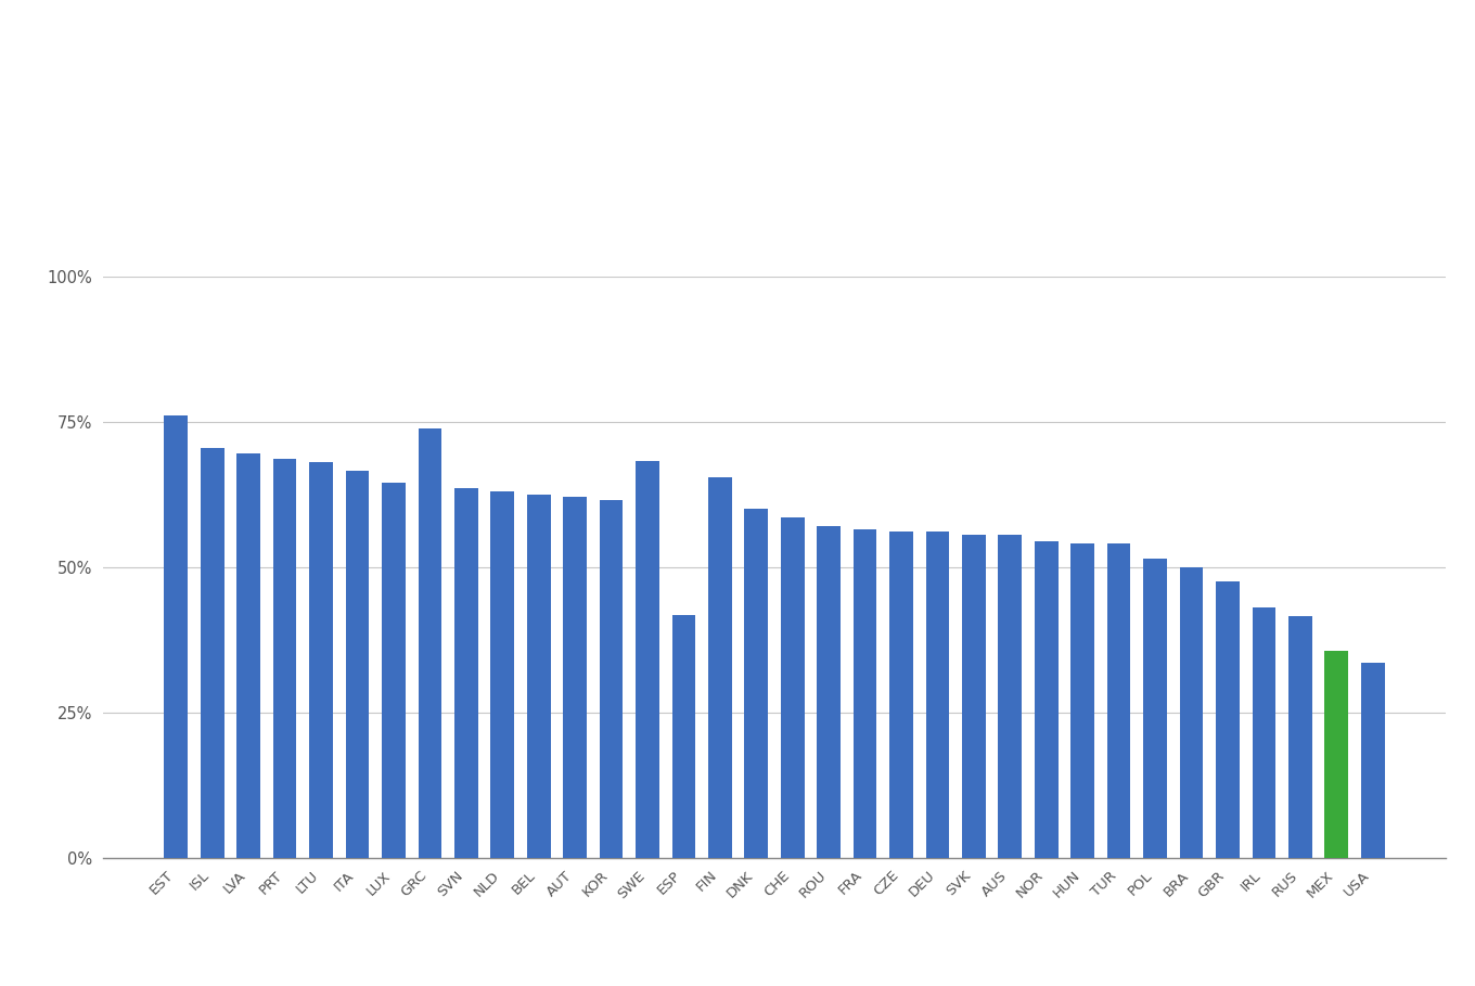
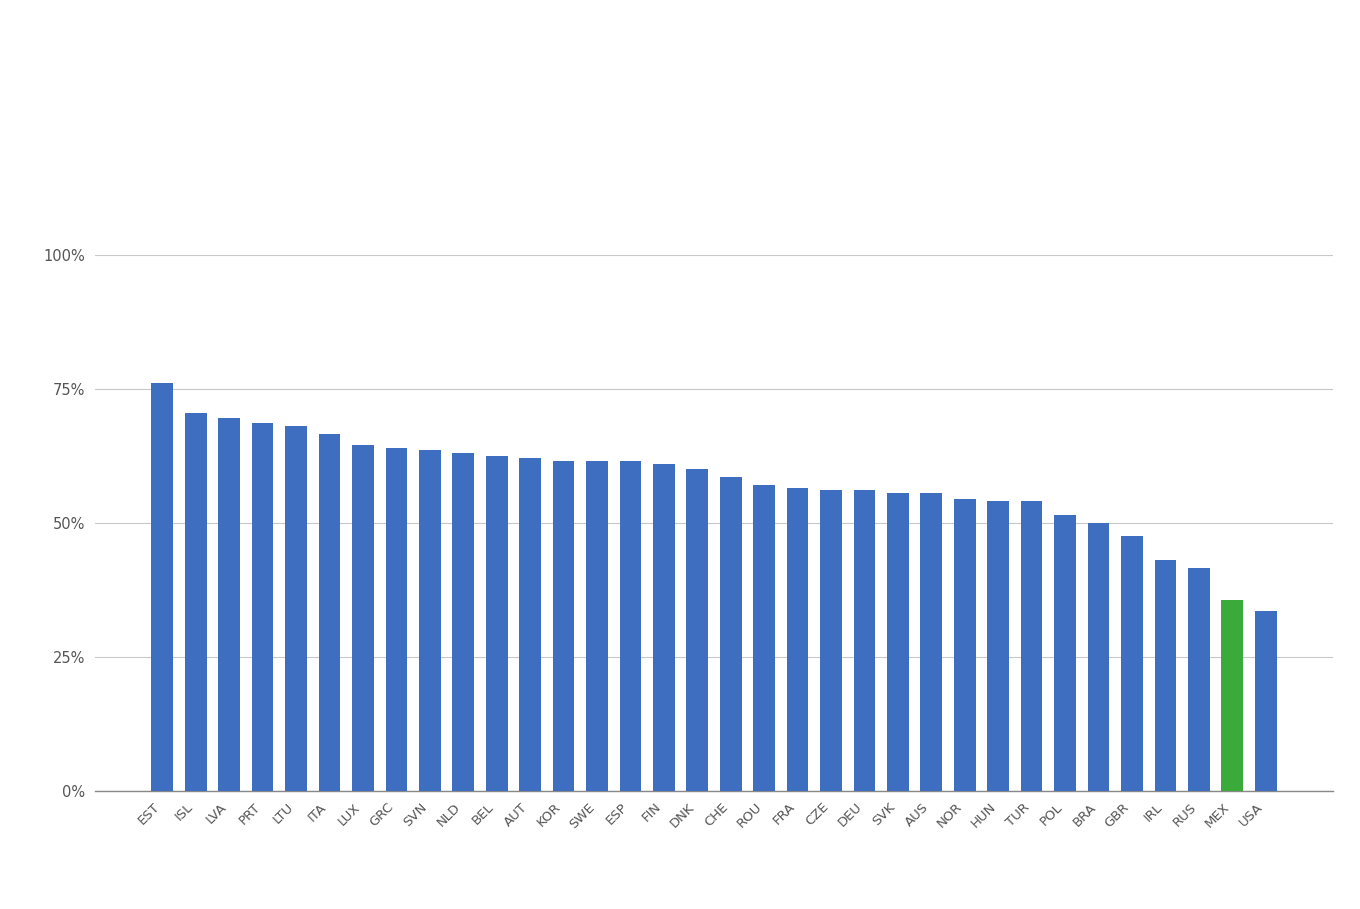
GRC: 73.8% -> 64.0%
SWE: 68.2% -> 61.5%
ESP: 41.8% -> 61.5%
FIN: 65.4% -> 61.0%
